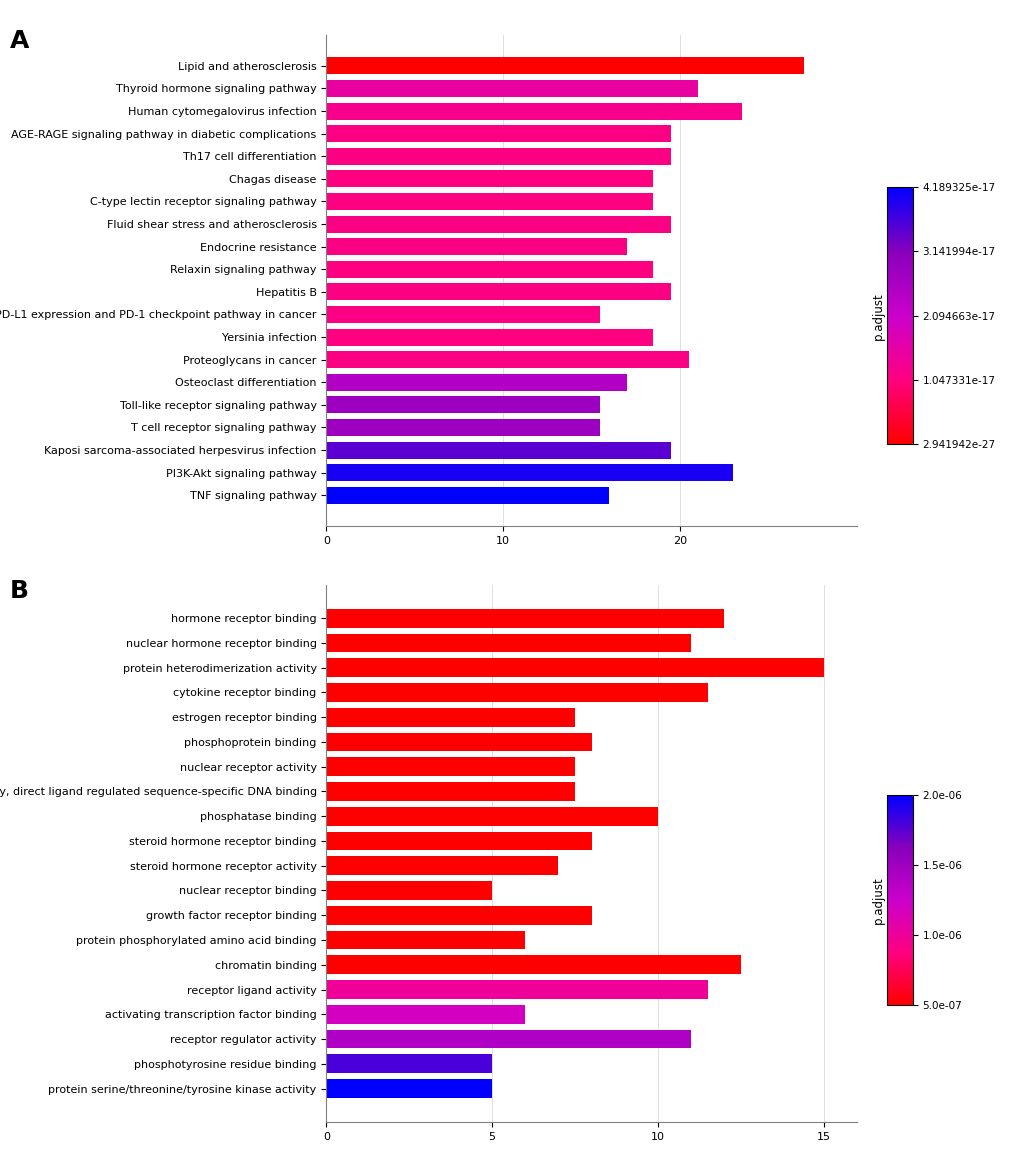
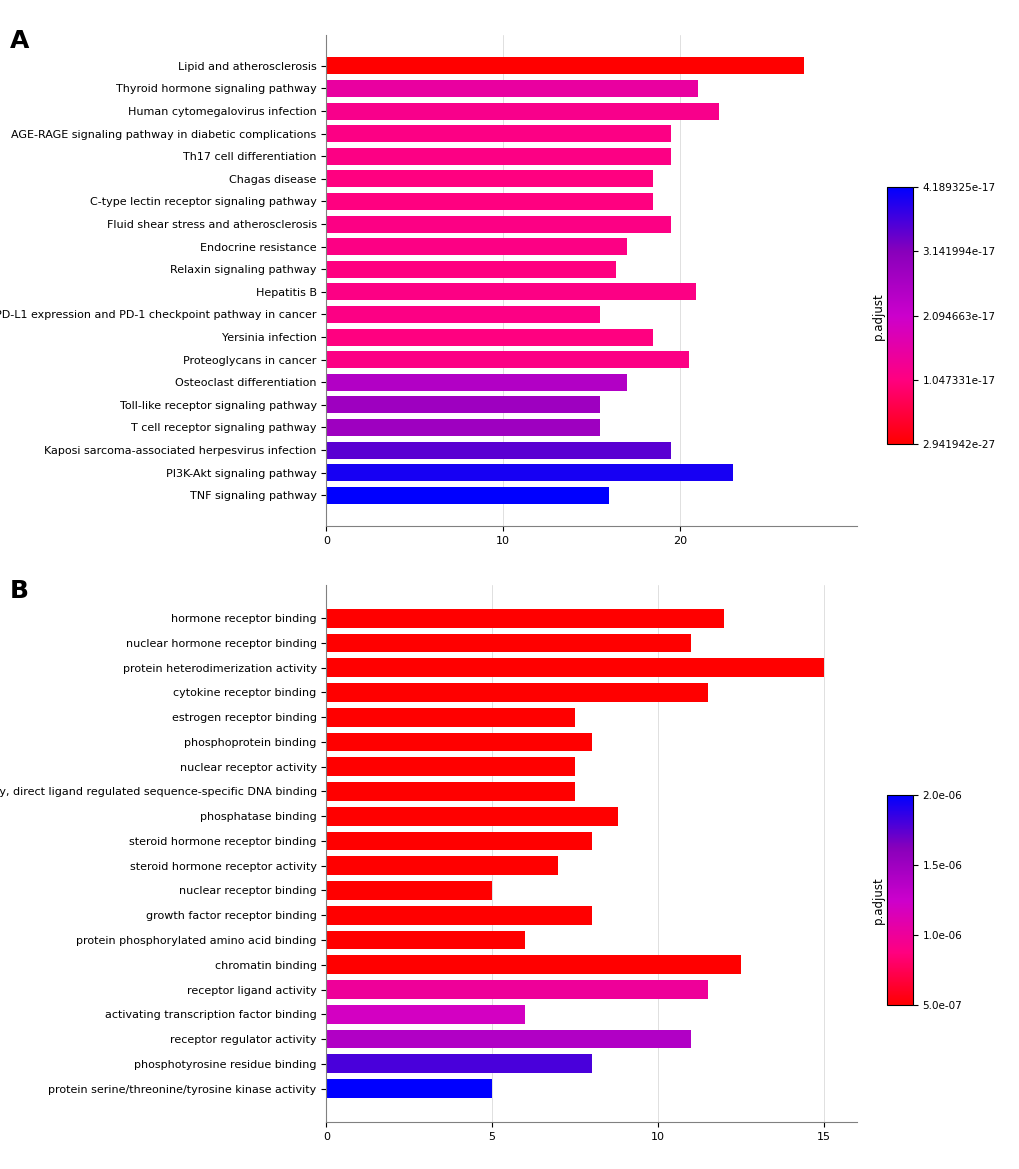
Human cytomegalovirus infection: 23.5 -> 22.2
Relaxin signaling pathway: 18.5 -> 16.4
Hepatitis B: 19.5 -> 20.9
phosphatase binding: 10.0 -> 8.8
phosphotyrosine residue binding: 5.0 -> 8.0
